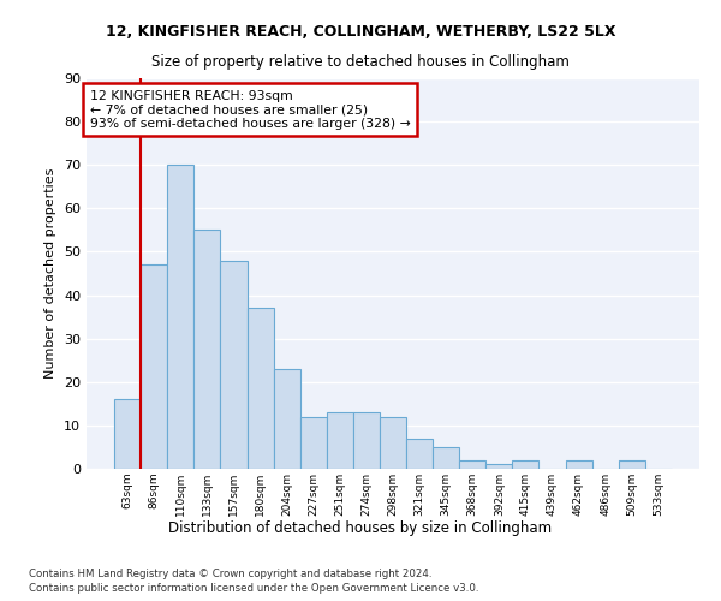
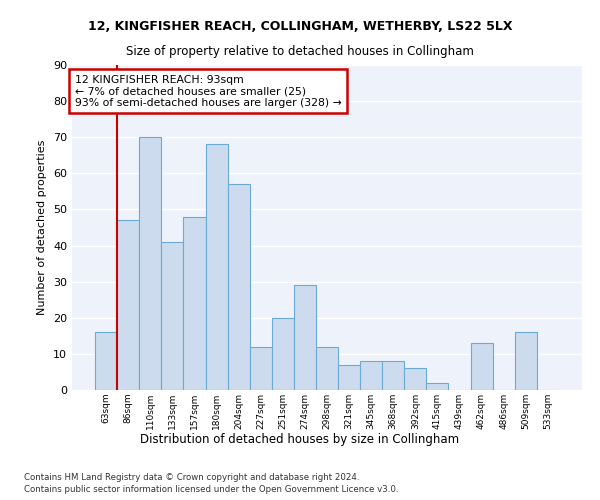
133sqm: 55 -> 41
180sqm: 37 -> 68
204sqm: 23 -> 57
251sqm: 13 -> 20
274sqm: 13 -> 29
345sqm: 5 -> 8
368sqm: 2 -> 8
392sqm: 1 -> 6
462sqm: 2 -> 13
509sqm: 2 -> 16
